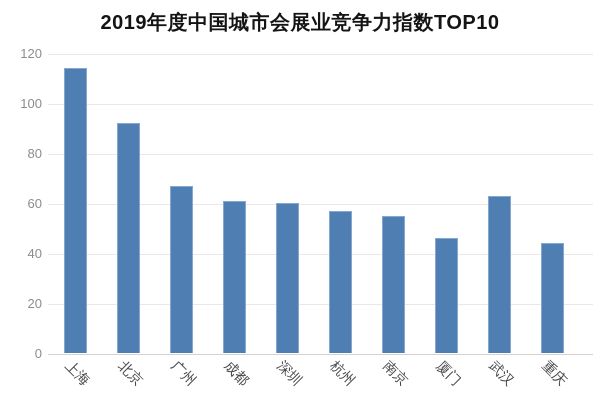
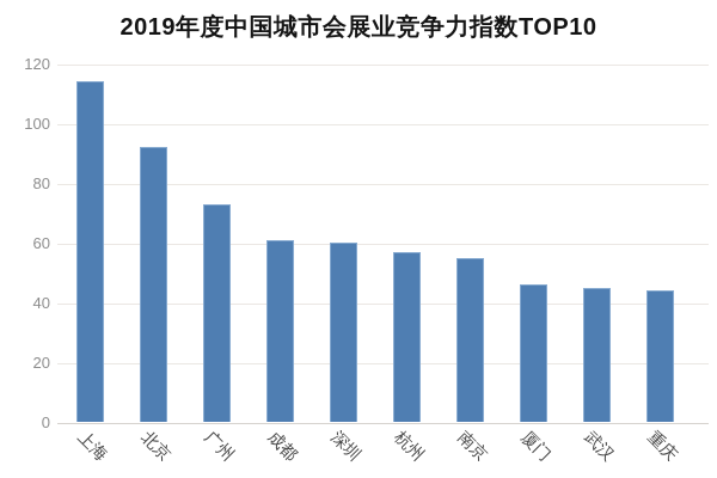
广州: 67 -> 73
武汉: 63 -> 45
